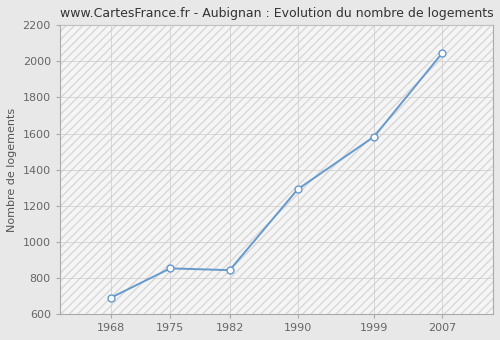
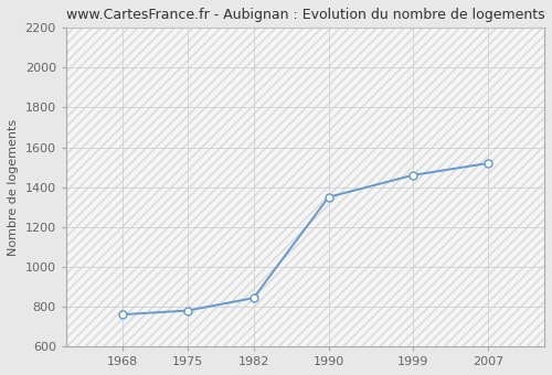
1968: 690 -> 760
1975: 850 -> 780
1990: 1290 -> 1350
1999: 1580 -> 1460
2007: 2040 -> 1520
